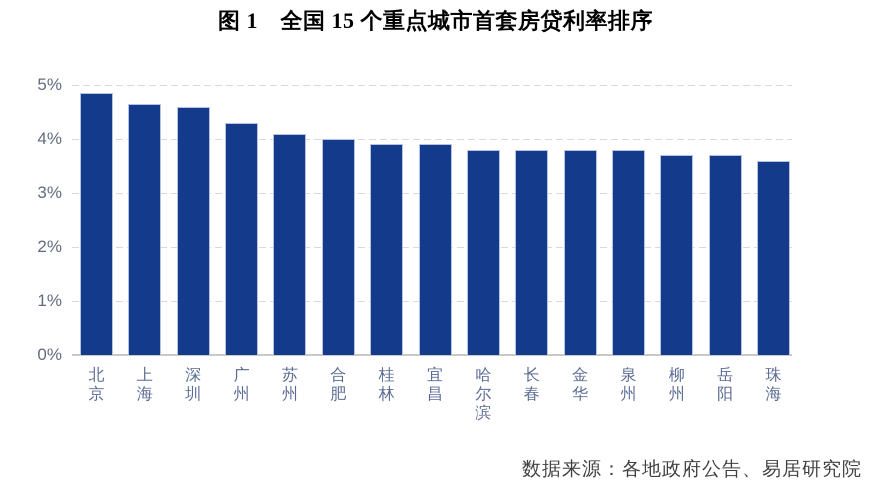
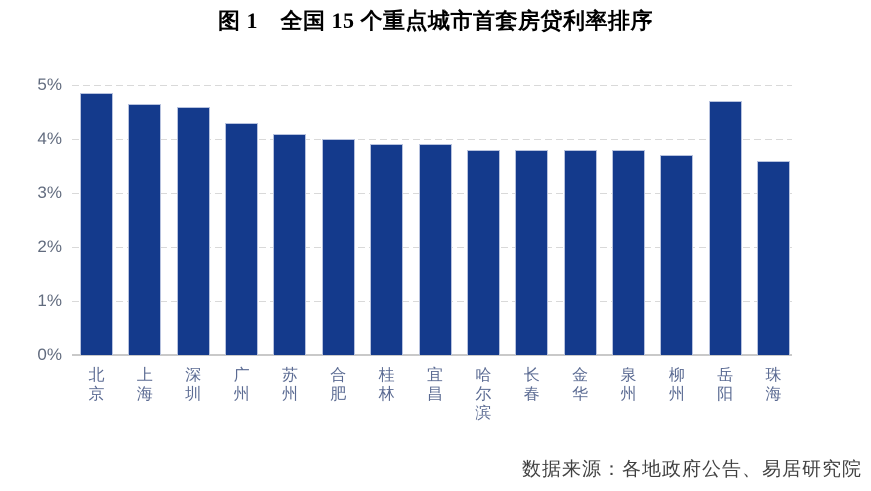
岳阳: 3.7% -> 4.7%
